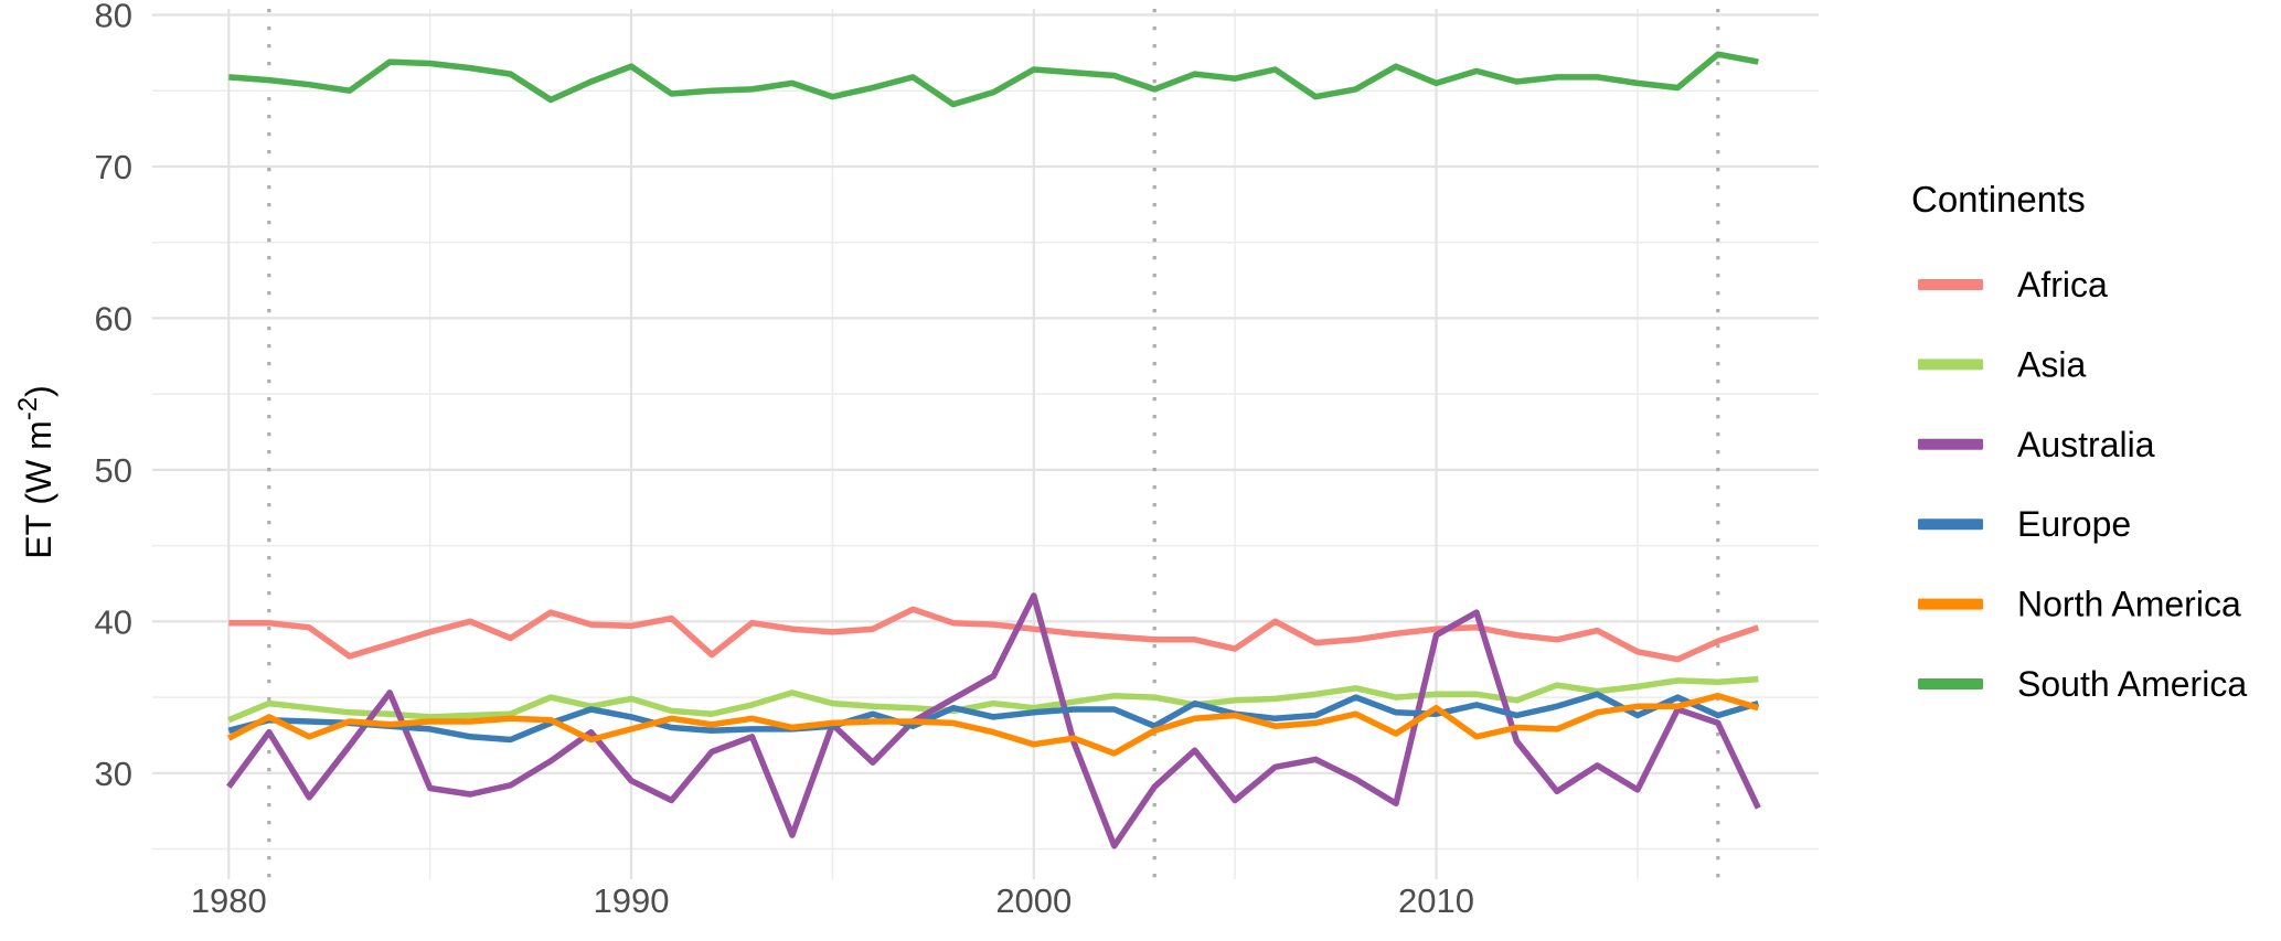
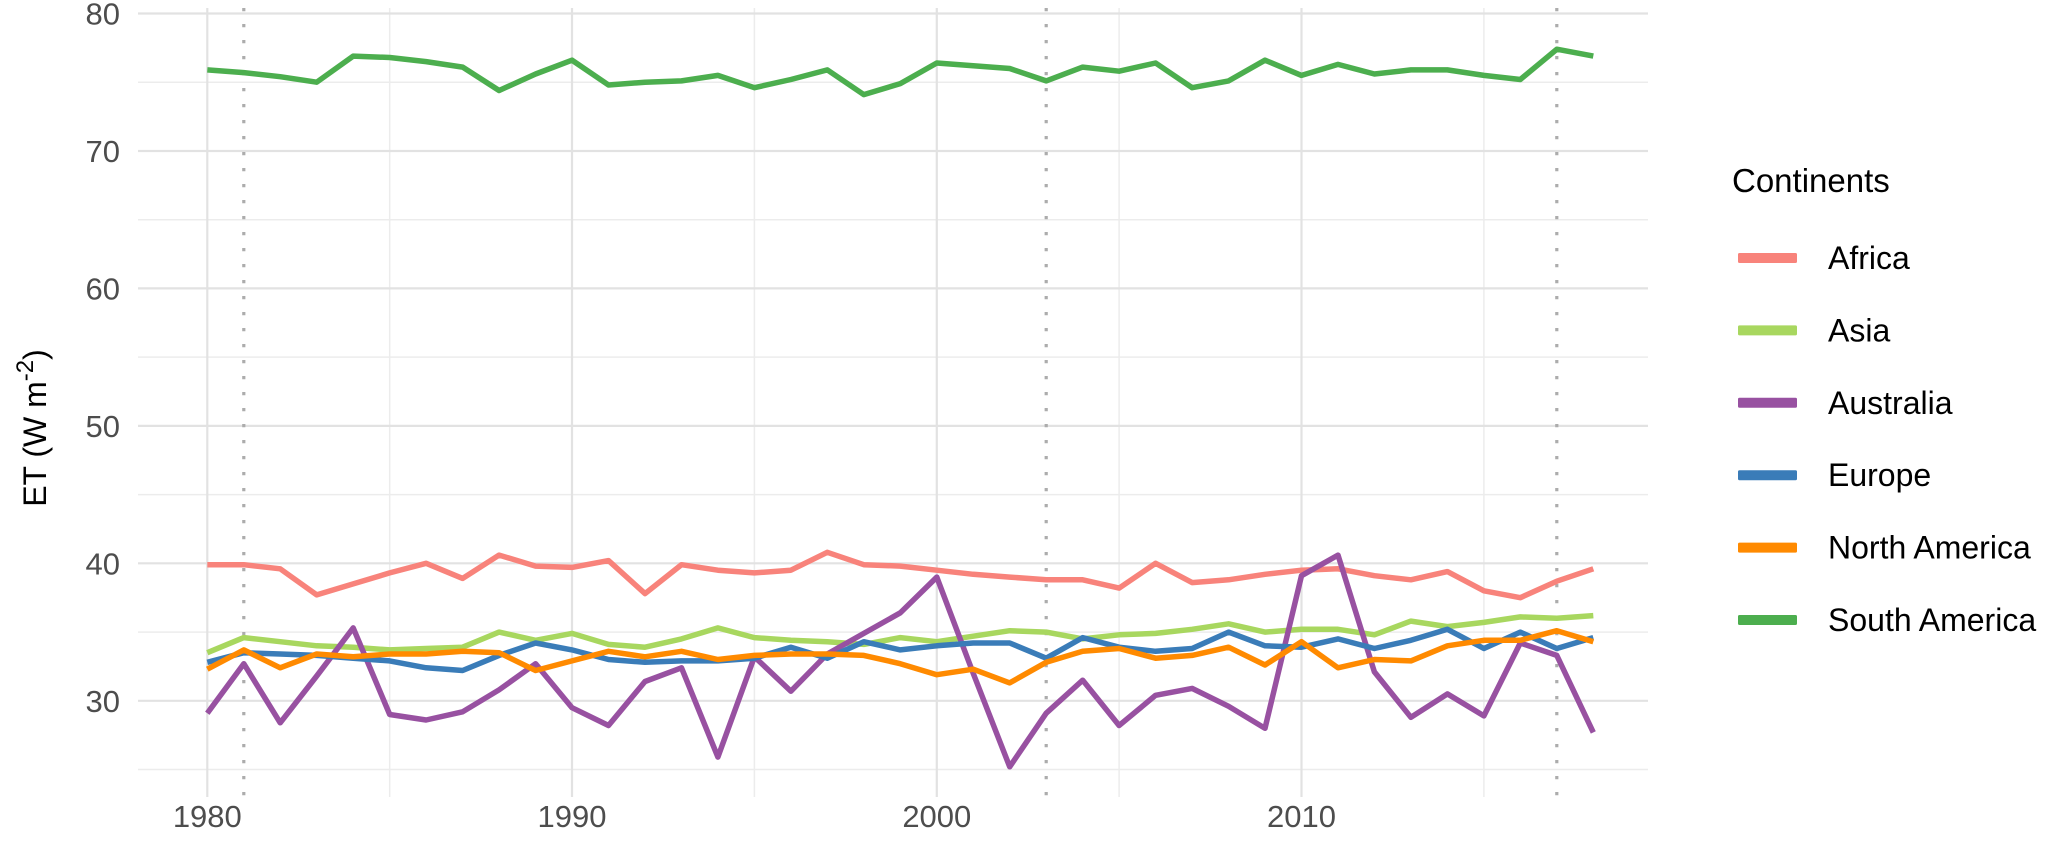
Australia/2000: 41.7 -> 39.0
